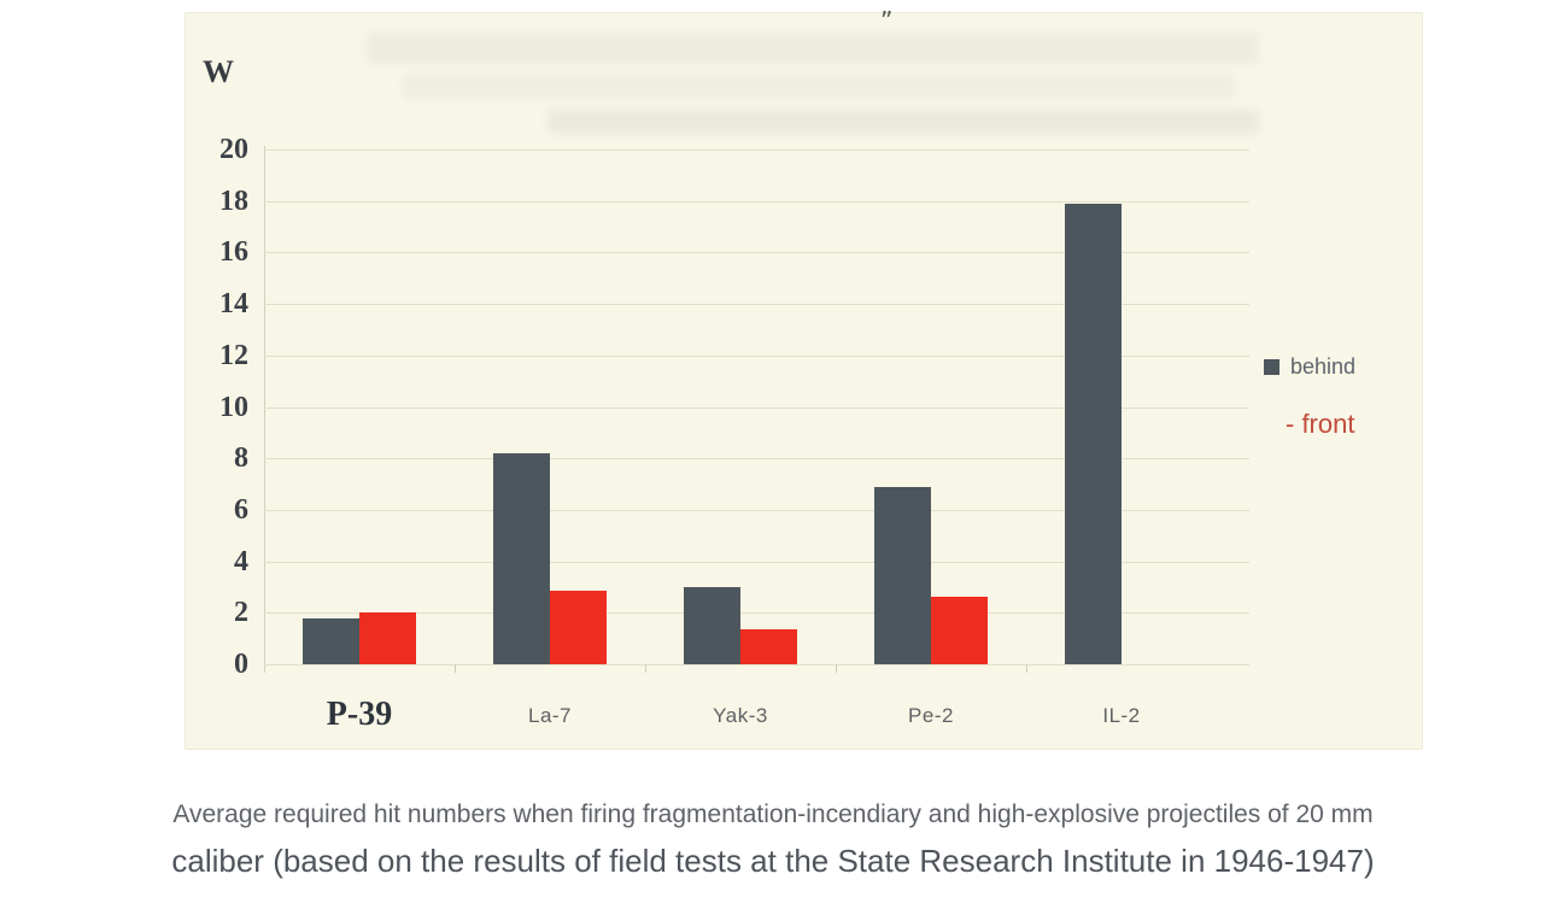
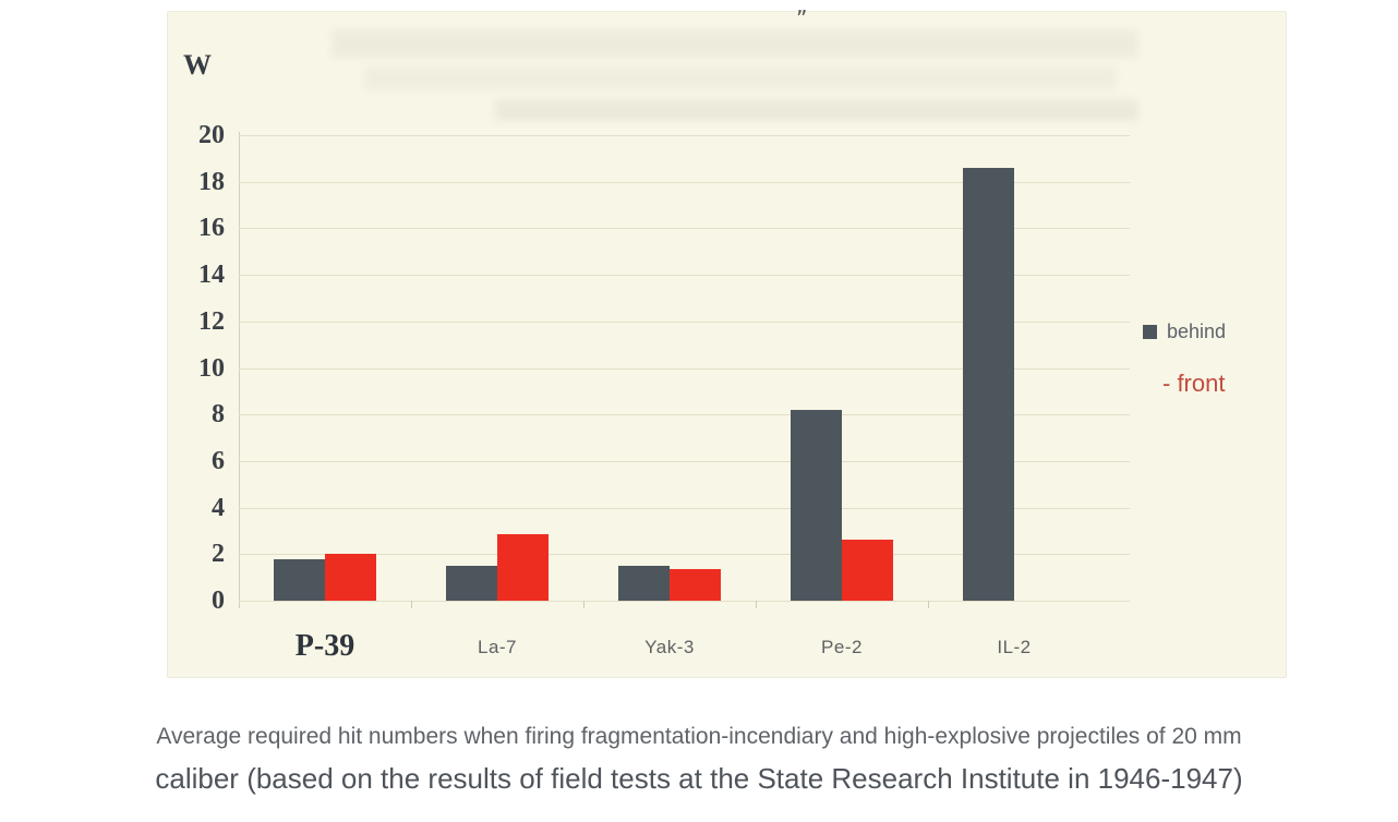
behind/La-7: 8.2 -> 1.5
behind/Yak-3: 3.0 -> 1.5
behind/Pe-2: 6.9 -> 8.2
behind/IL-2: 17.9 -> 18.6
